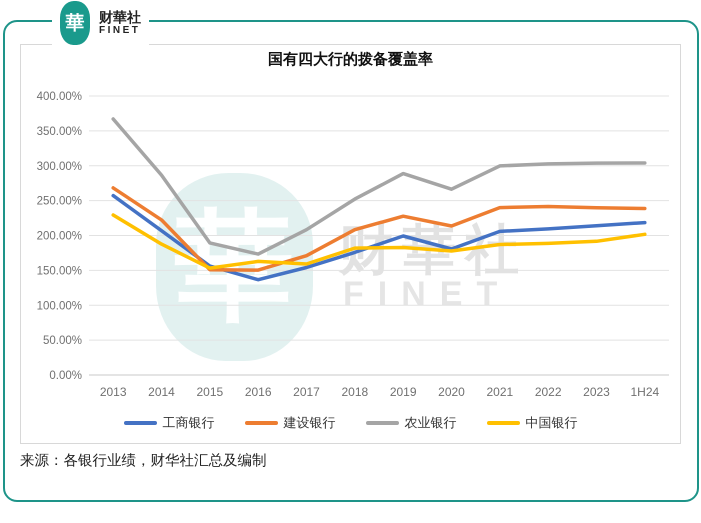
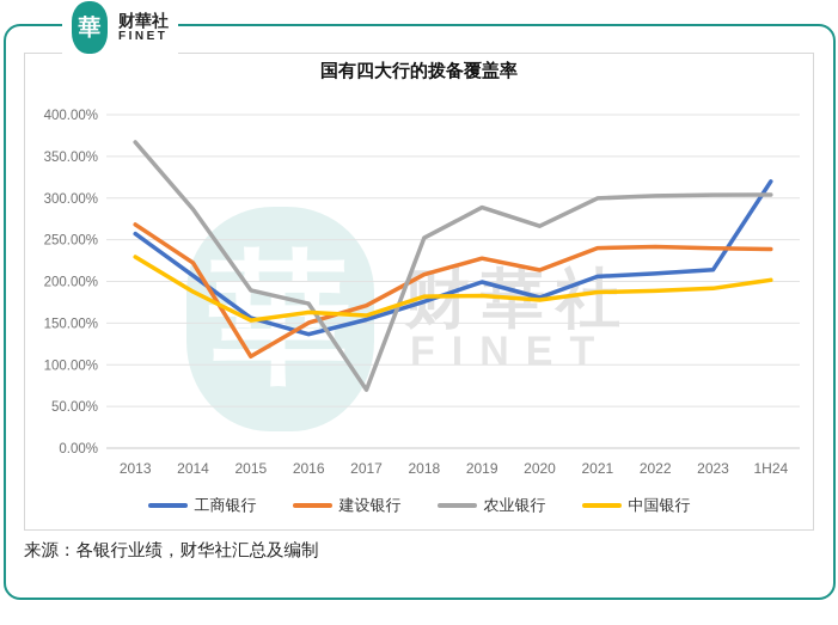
建设银行/2015: 150% -> 110%
农业银行/2017: 210% -> 70%
工商银行/1H24: 220% -> 320%
